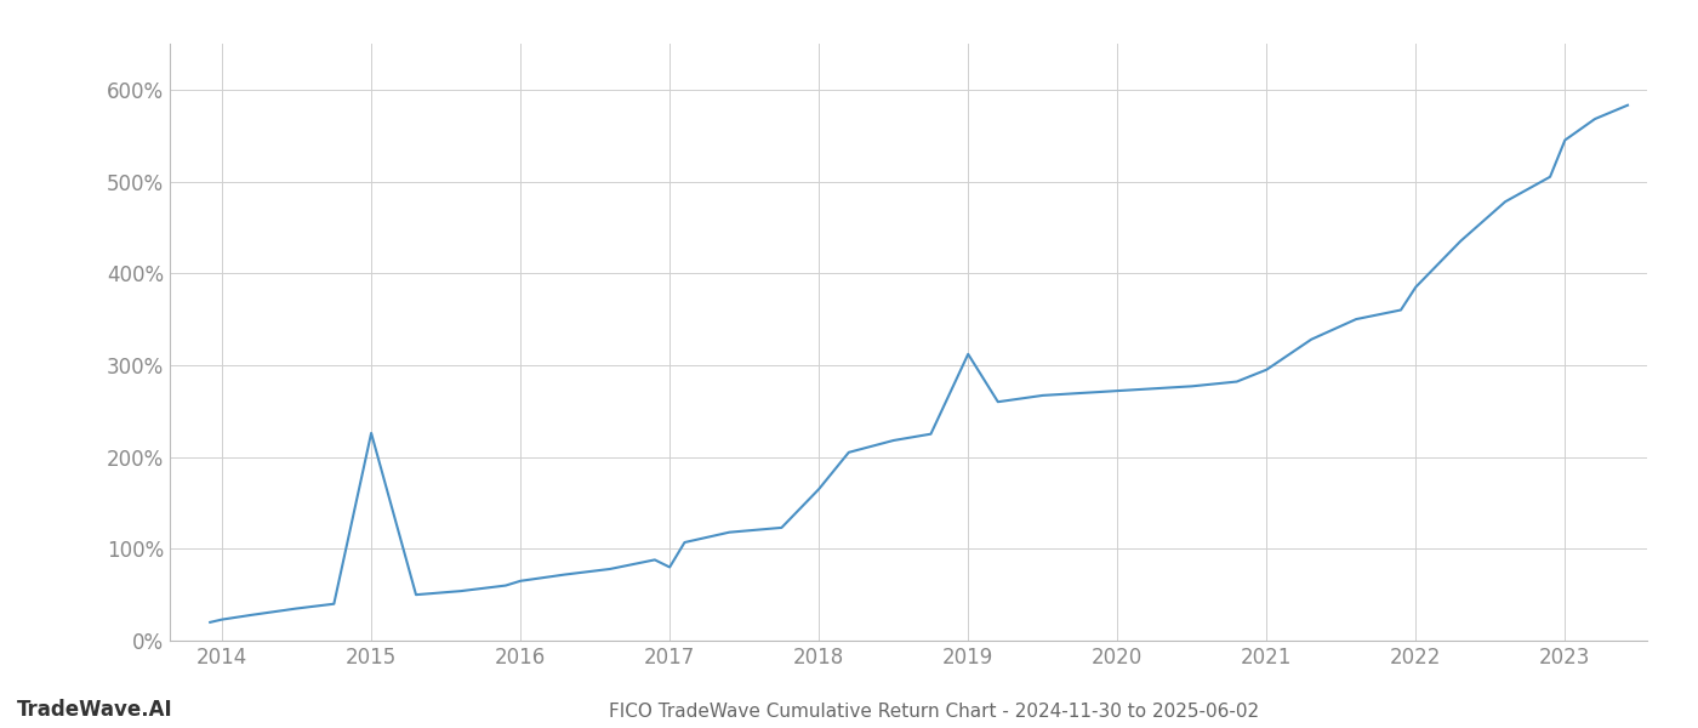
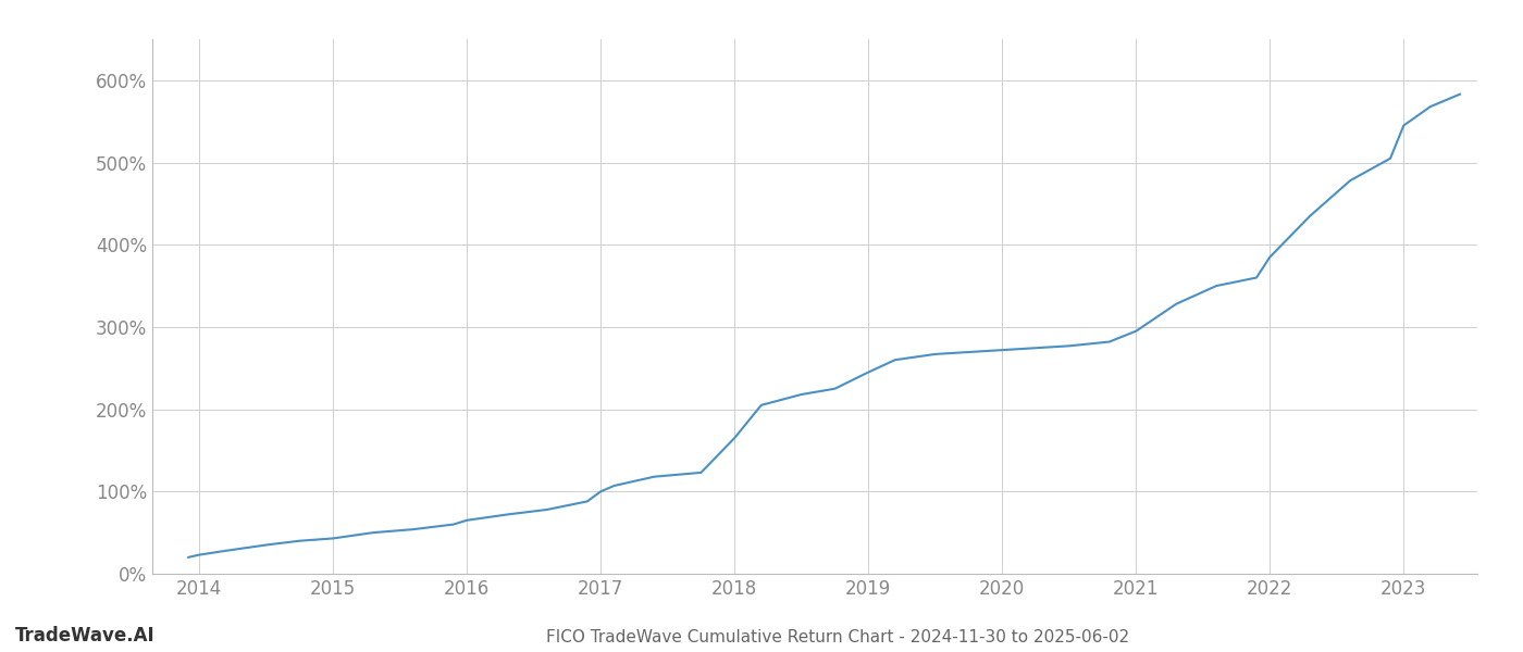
2015: 226% -> 43%
2017: 80% -> 100%
2019: 312% -> 245%
